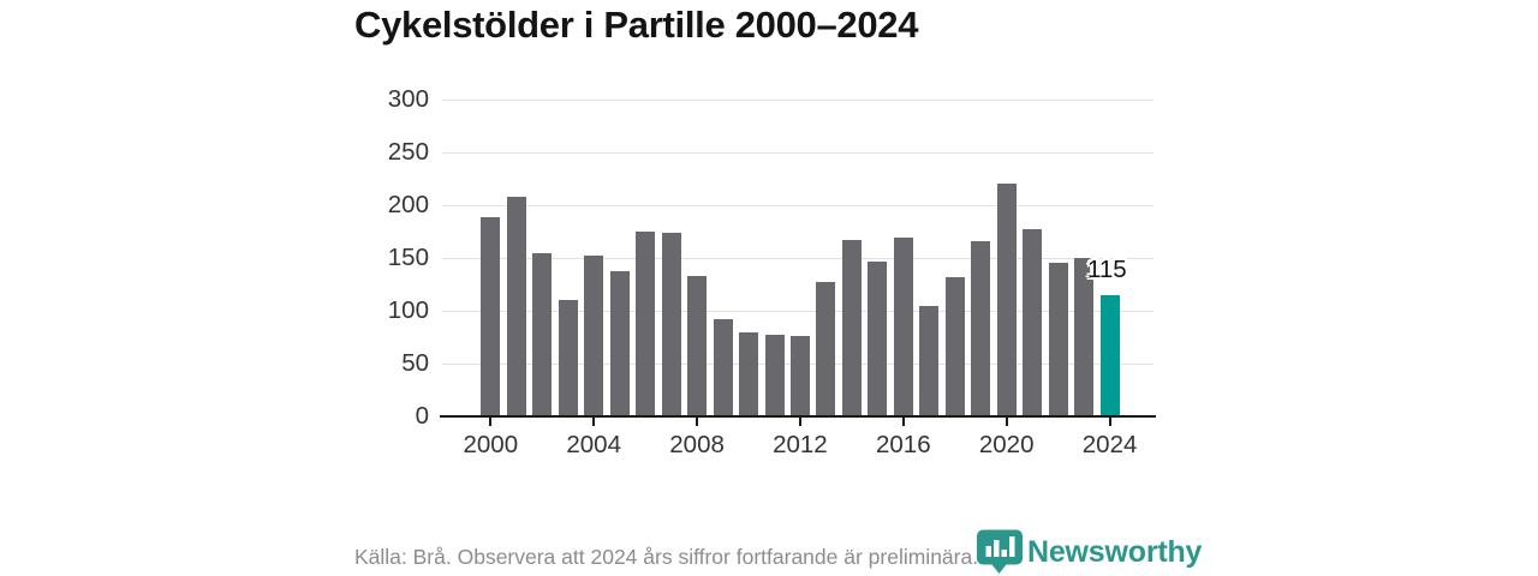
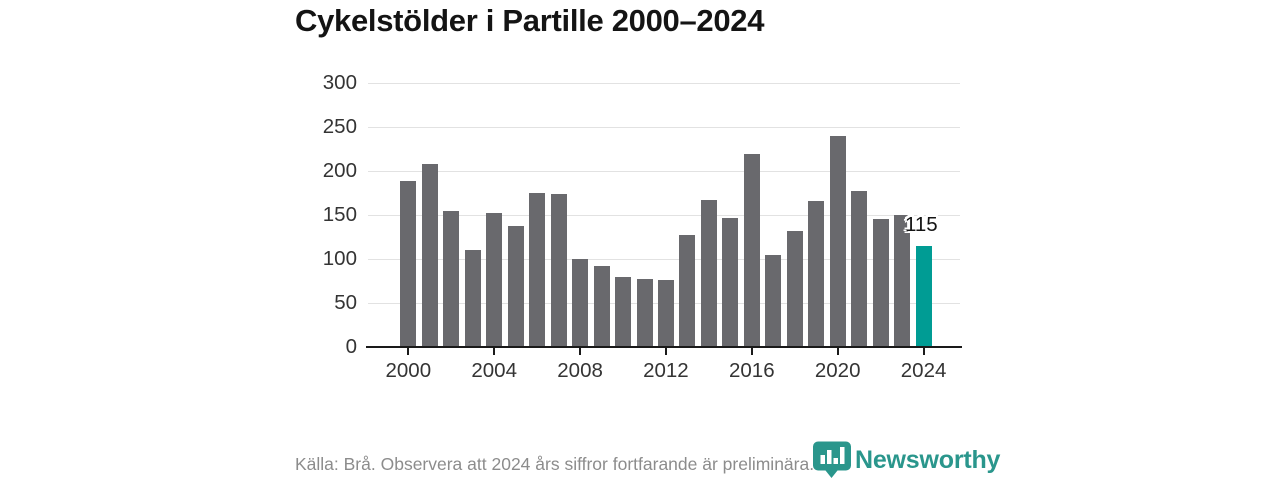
2008: 130 -> 100
2016: 170 -> 220
2020: 220 -> 240
